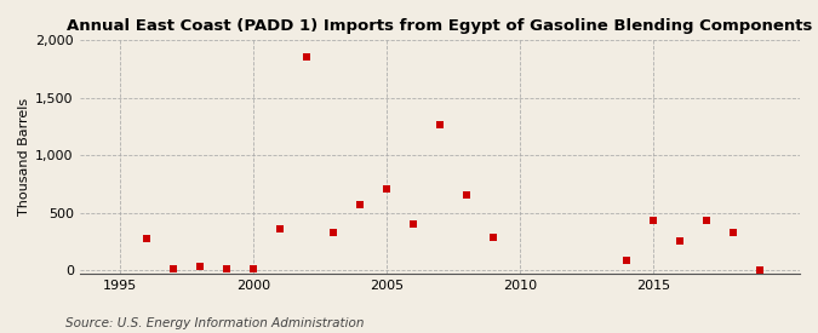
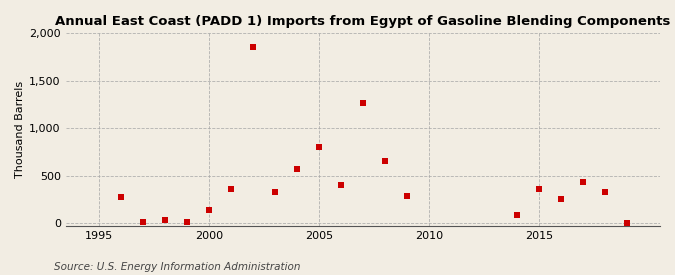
2000: 10 -> 140
2005: 710 -> 800
2015: 430 -> 360
